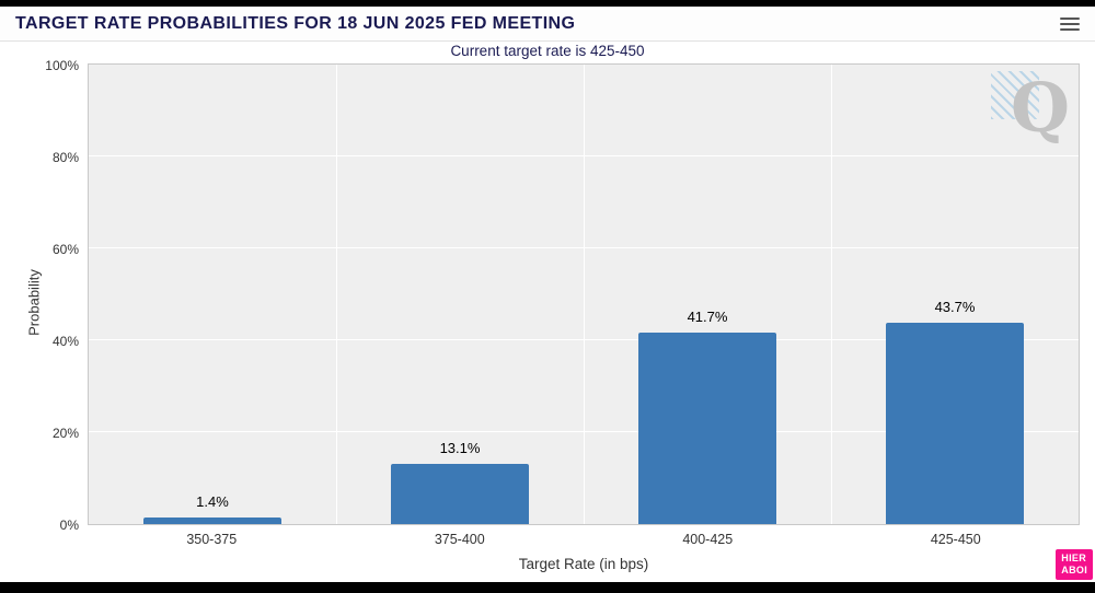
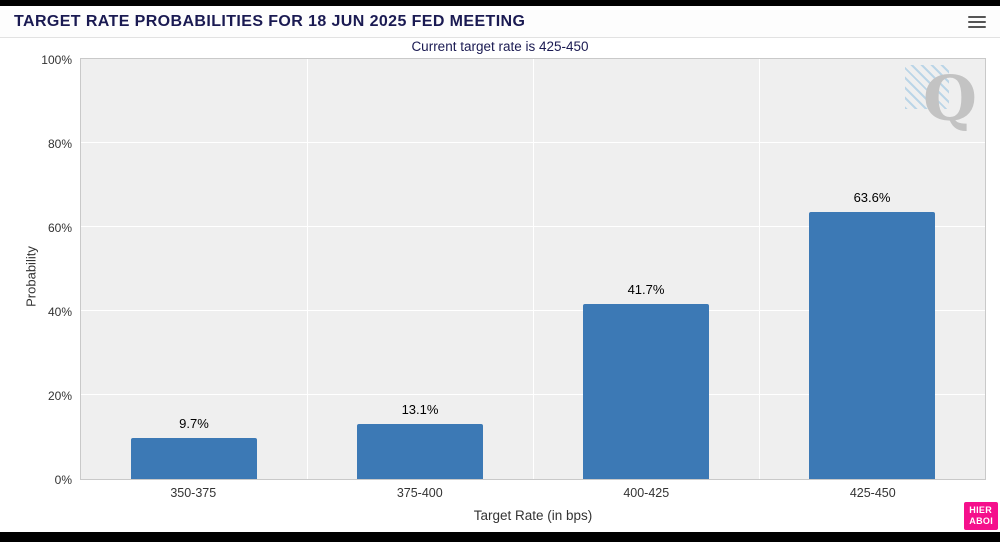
350-375: 1.4% -> 9.7%
425-450: 43.7% -> 63.6%
